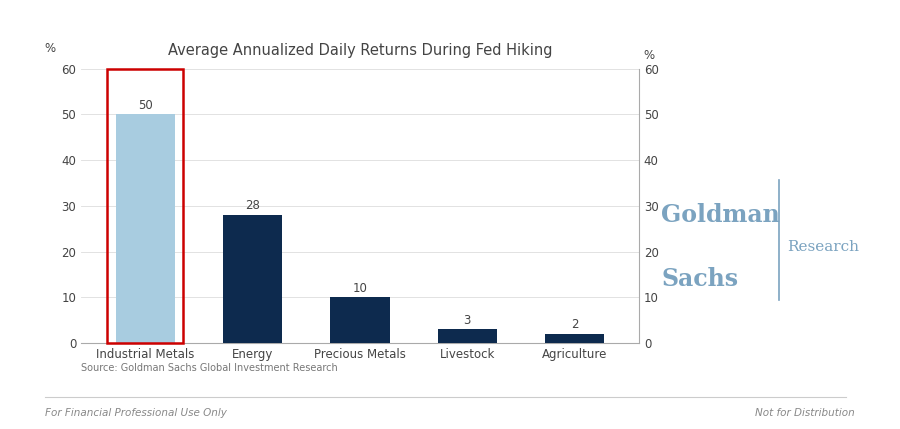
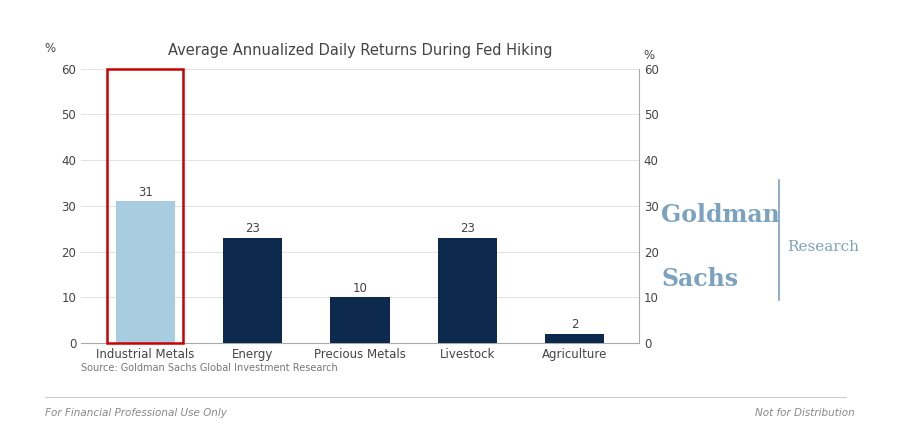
Industrial Metals: 50 -> 31
Energy: 28 -> 23
Livestock: 3 -> 23
